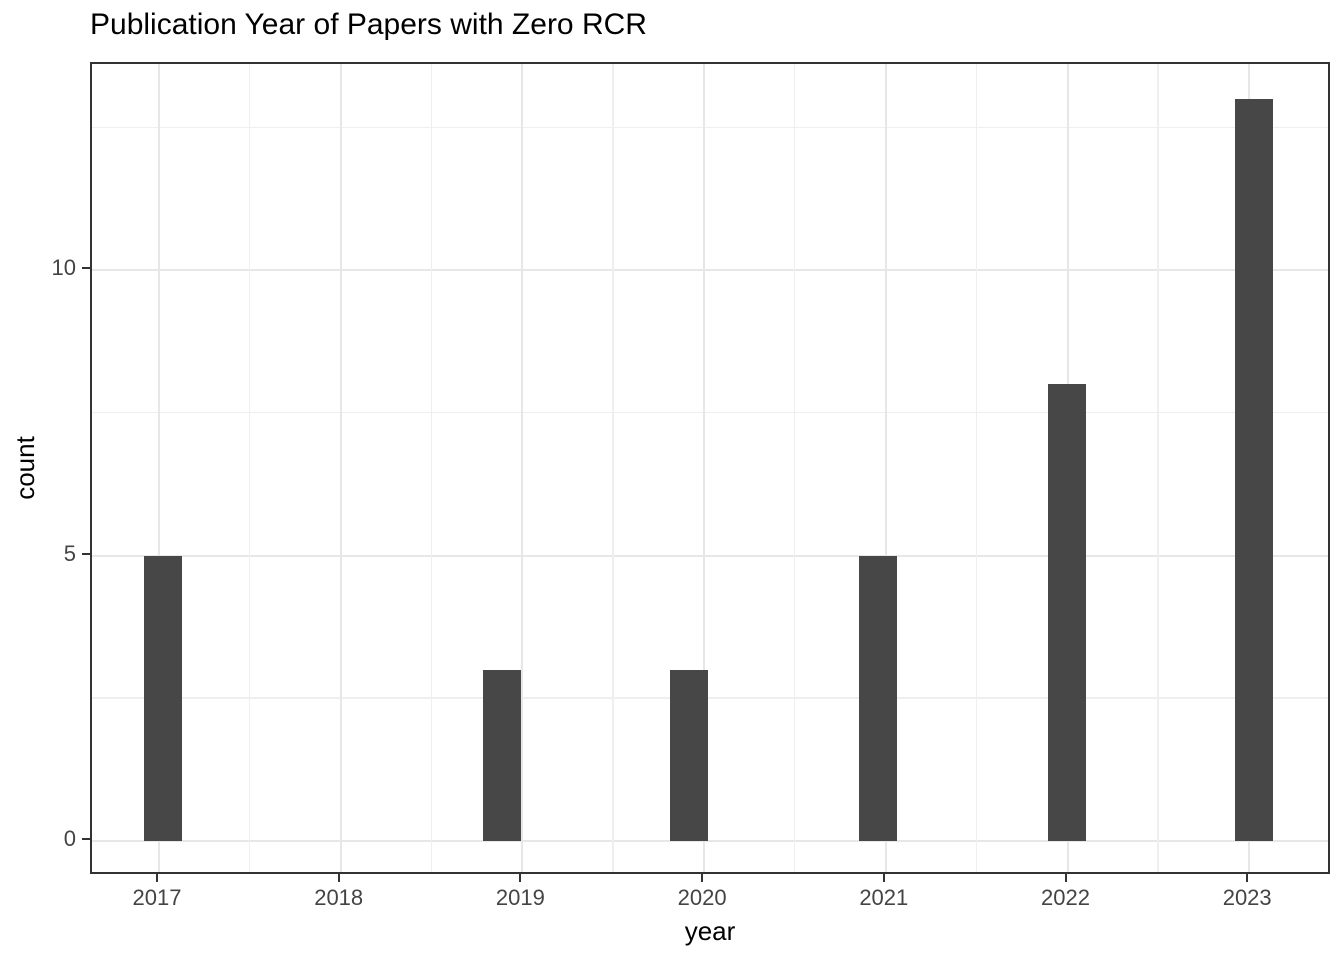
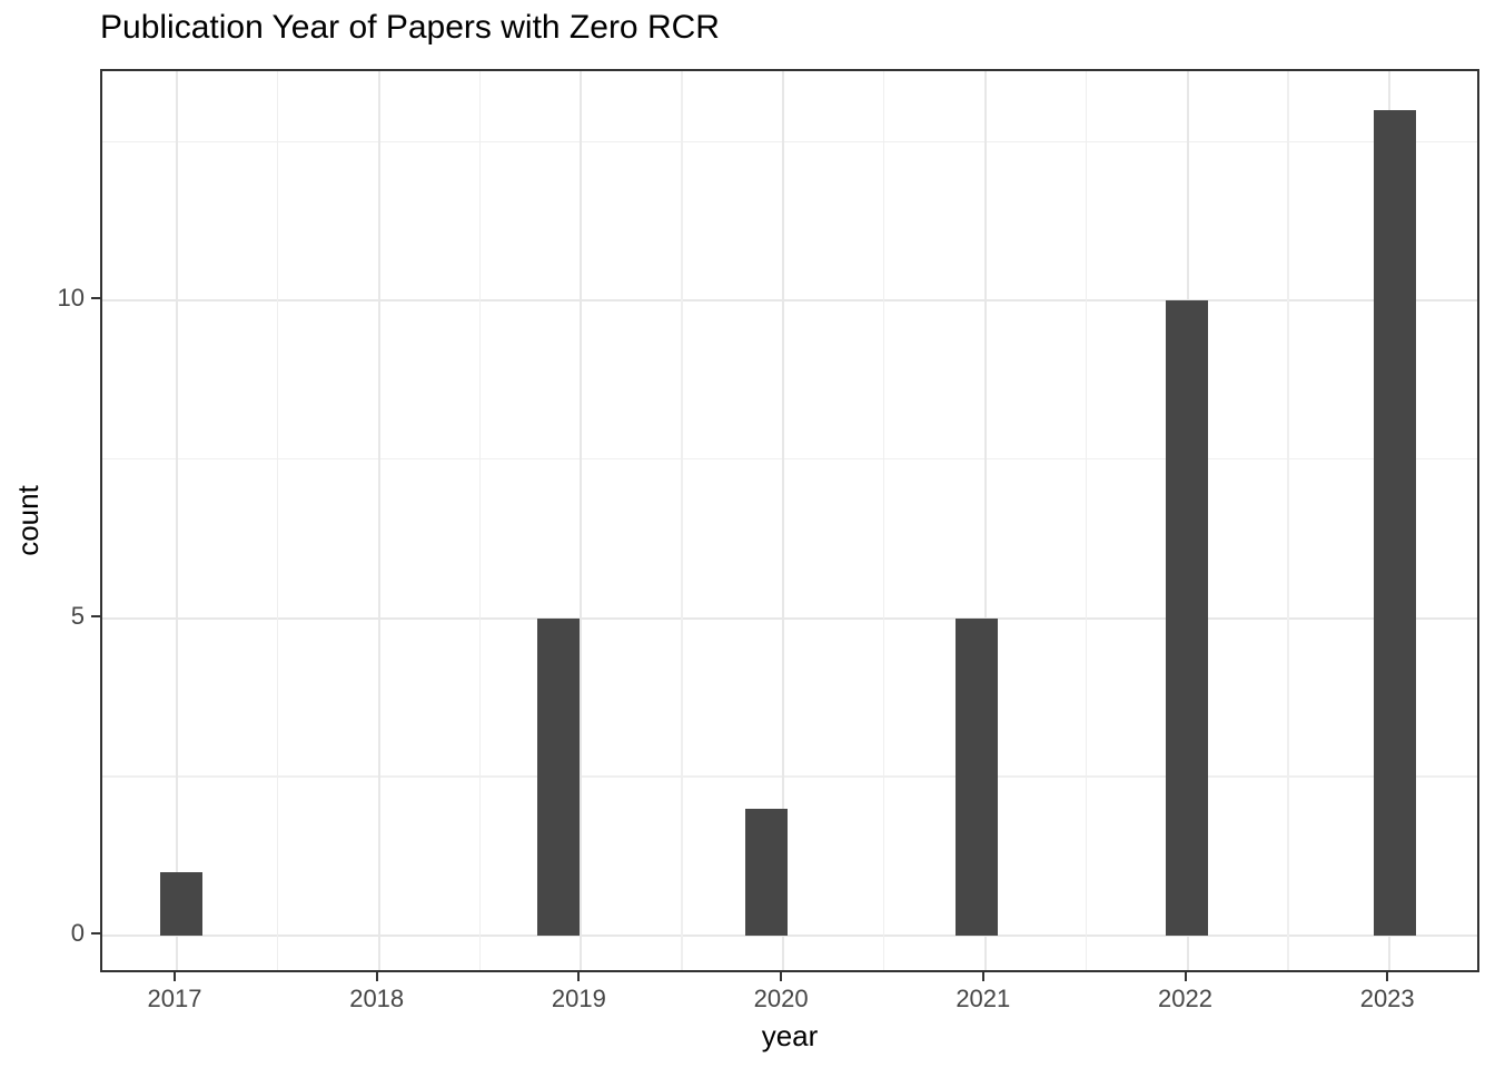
2017: 5 -> 1
2019: 3 -> 5
2020: 3 -> 2
2022: 8 -> 10
